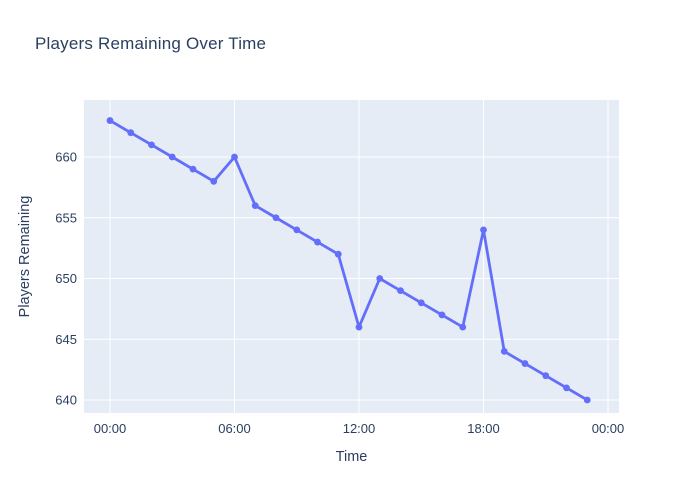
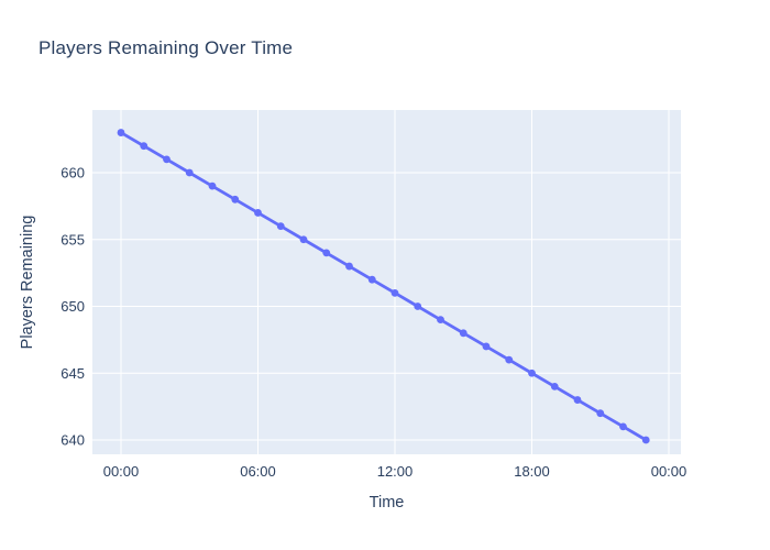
06:00: 660 -> 657
12:00: 646 -> 651
18:00: 654 -> 645
